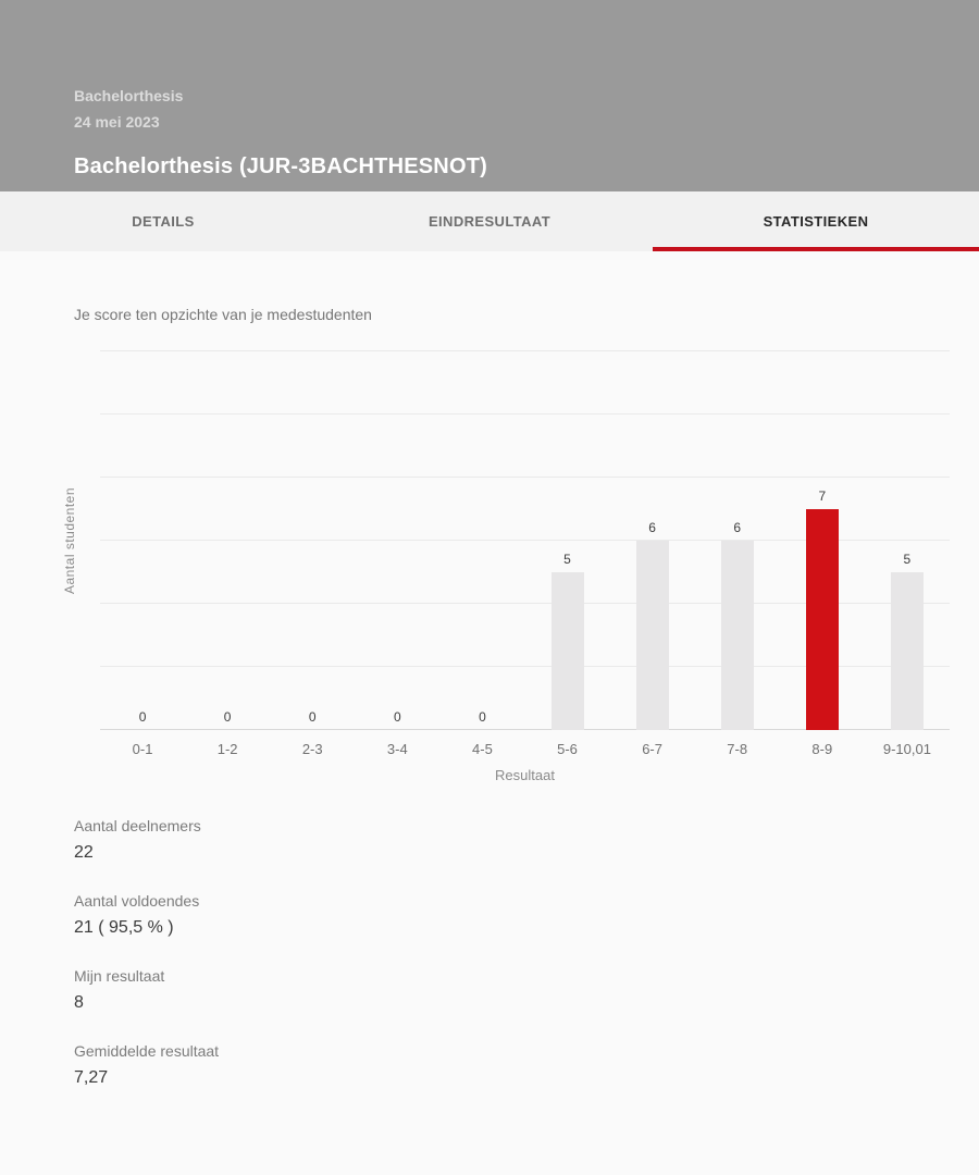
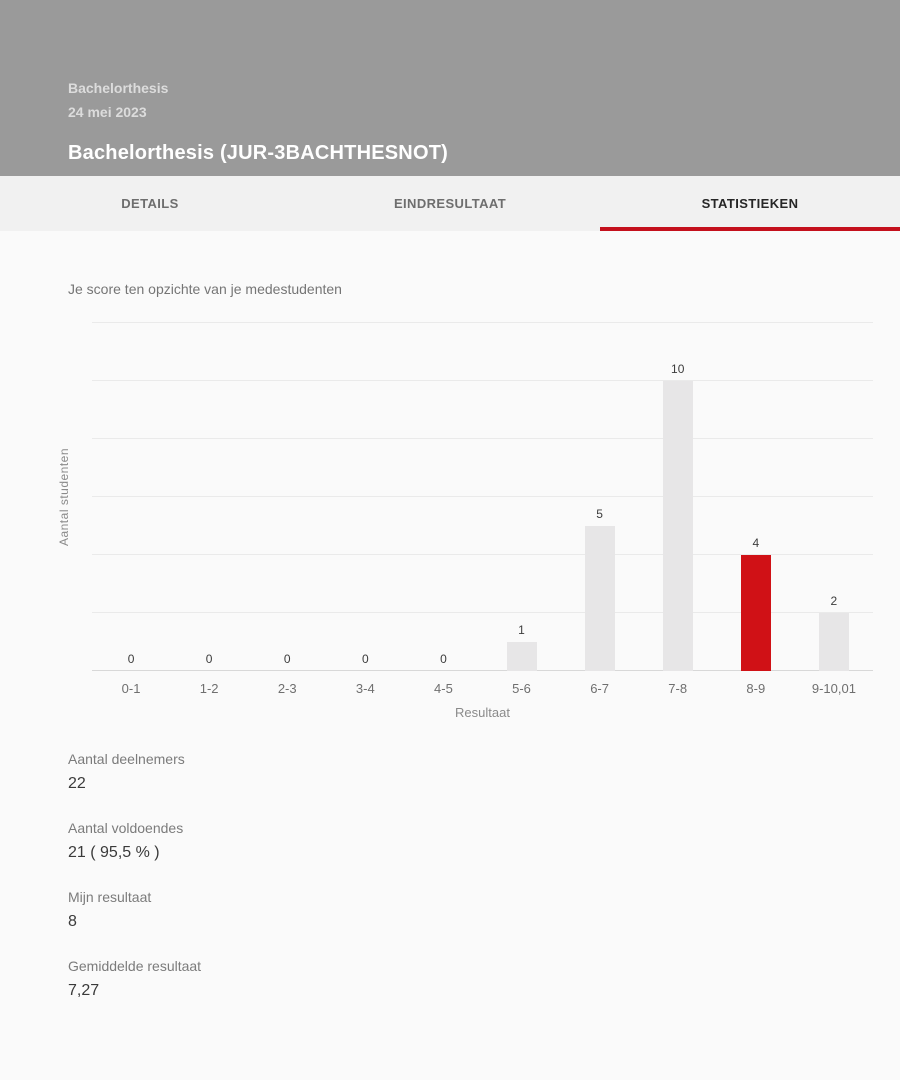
5-6: 5 -> 1
6-7: 6 -> 5
7-8: 6 -> 10
8-9: 7 -> 4
9-10,01: 5 -> 2
